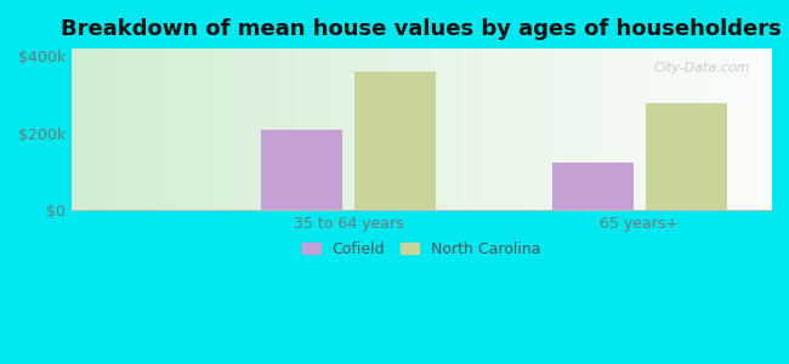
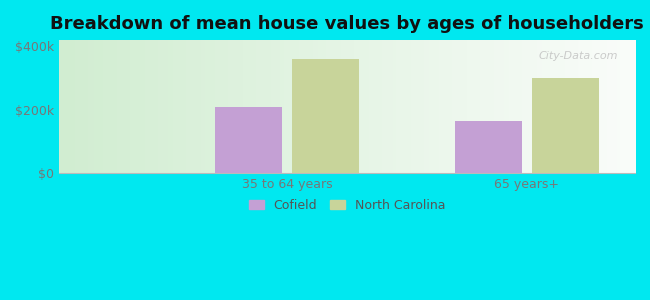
Cofield/65 years+: $125k -> $165k
North Carolina/65 years+: $280k -> $300k
